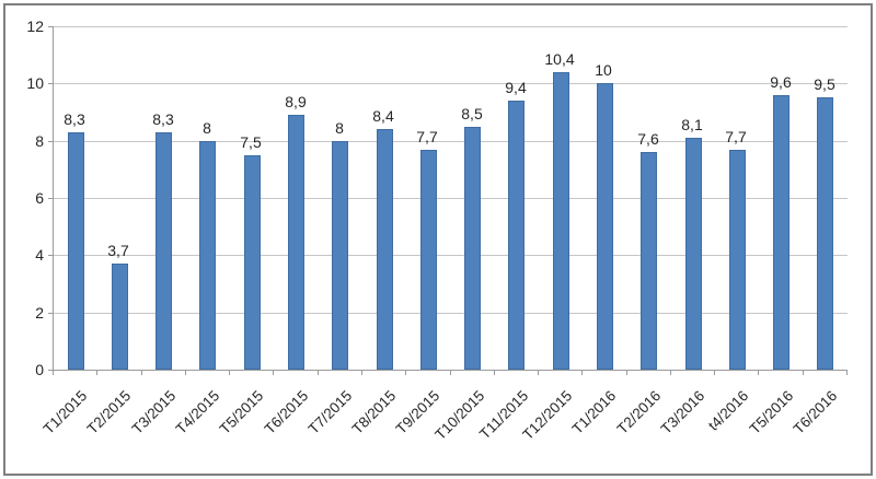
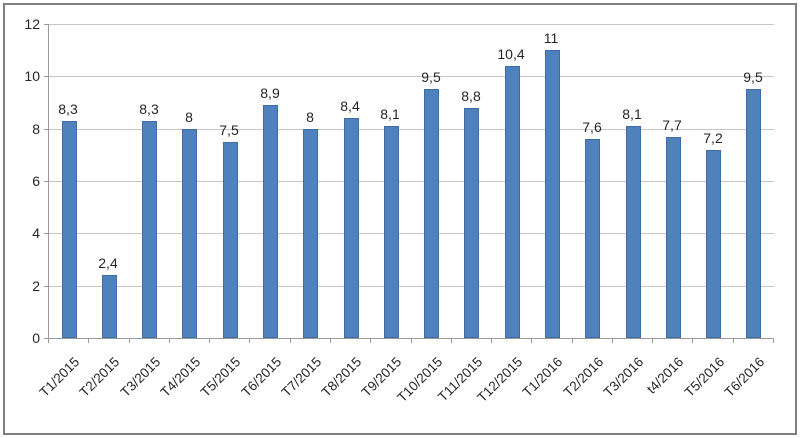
T2/2015: 3,7 -> 2,4
T9/2015: 7,7 -> 8,1
T10/2015: 8,5 -> 9,5
T11/2015: 9,4 -> 8,8
T1/2016: 10 -> 11
T5/2016: 9,6 -> 7,2
